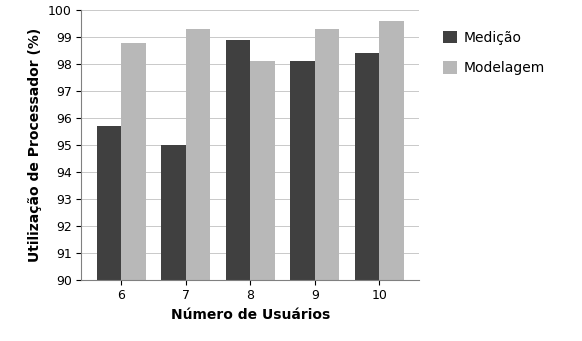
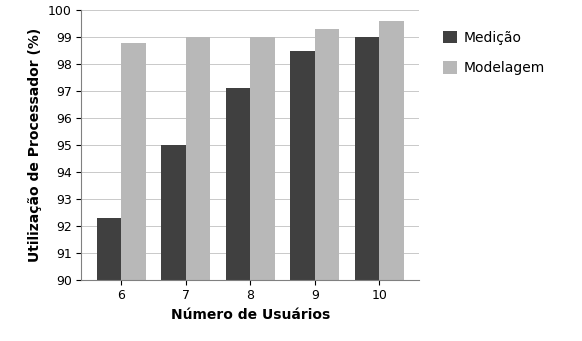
Medição/6: 95.7 -> 92.3
Modelagem/7: 99.3 -> 99.0
Medição/8: 98.9 -> 97.1
Modelagem/8: 98.1 -> 99.0
Medição/9: 98.1 -> 98.5
Medição/10: 98.4 -> 99.0
